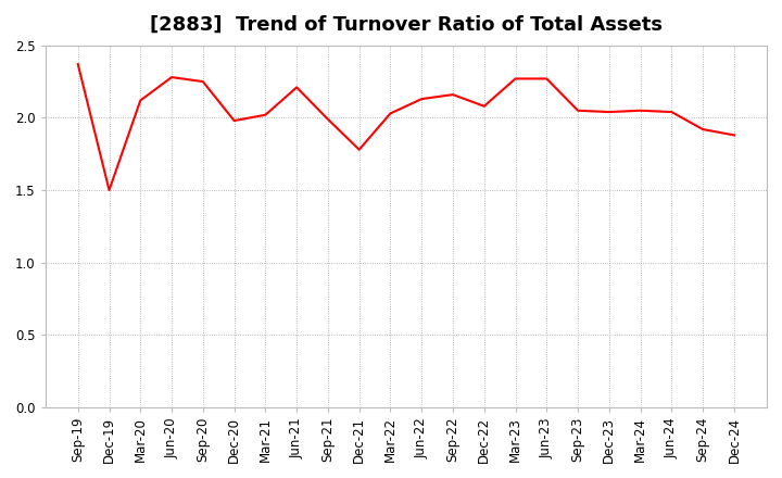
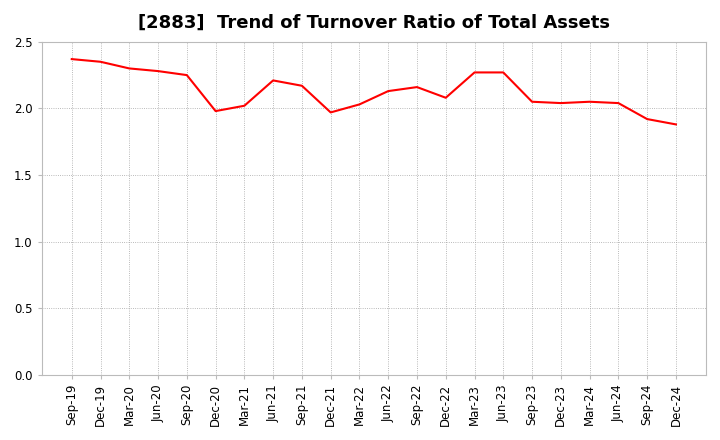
Dec-19: 1.50 -> 2.35
Mar-20: 2.12 -> 2.30
Sep-21: 1.99 -> 2.17
Dec-21: 1.78 -> 1.97
